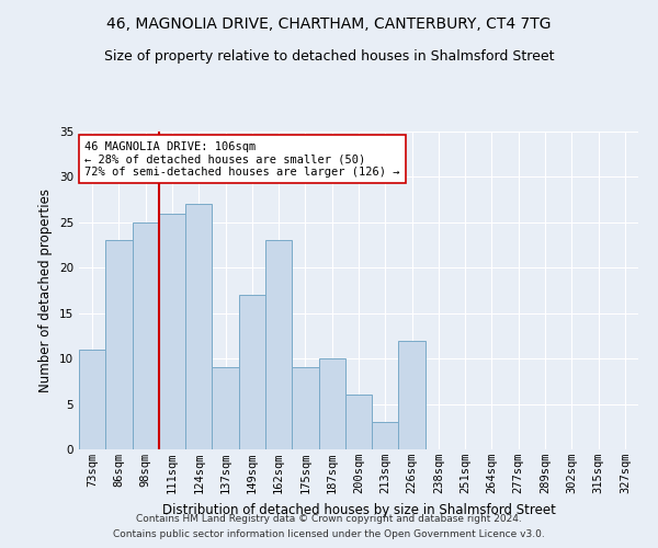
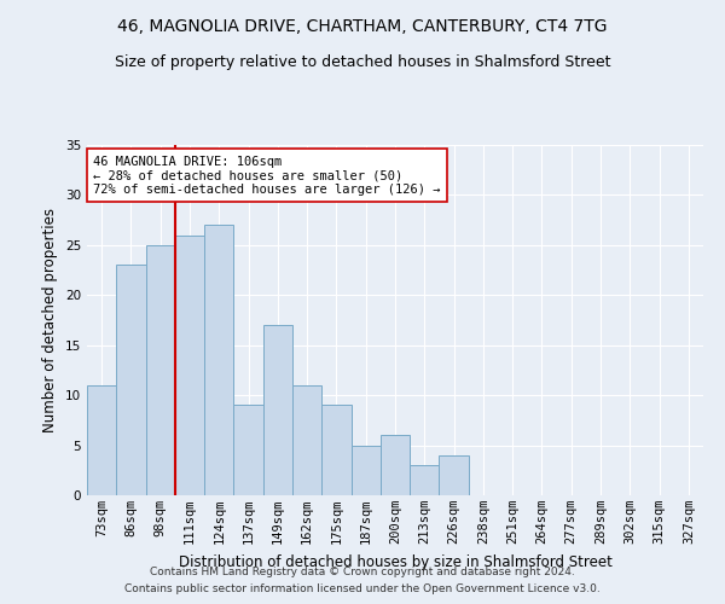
162sqm: 23 -> 11
187sqm: 10 -> 5
226sqm: 12 -> 4
